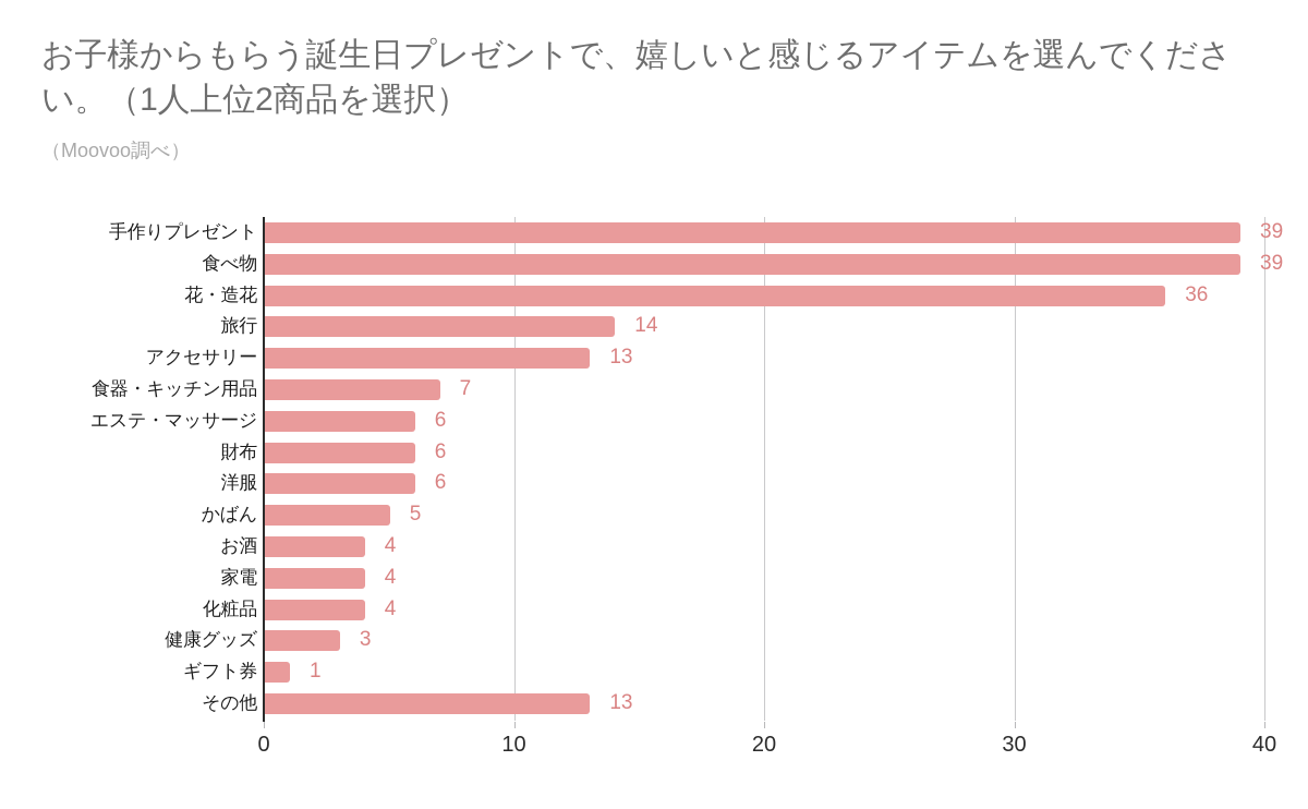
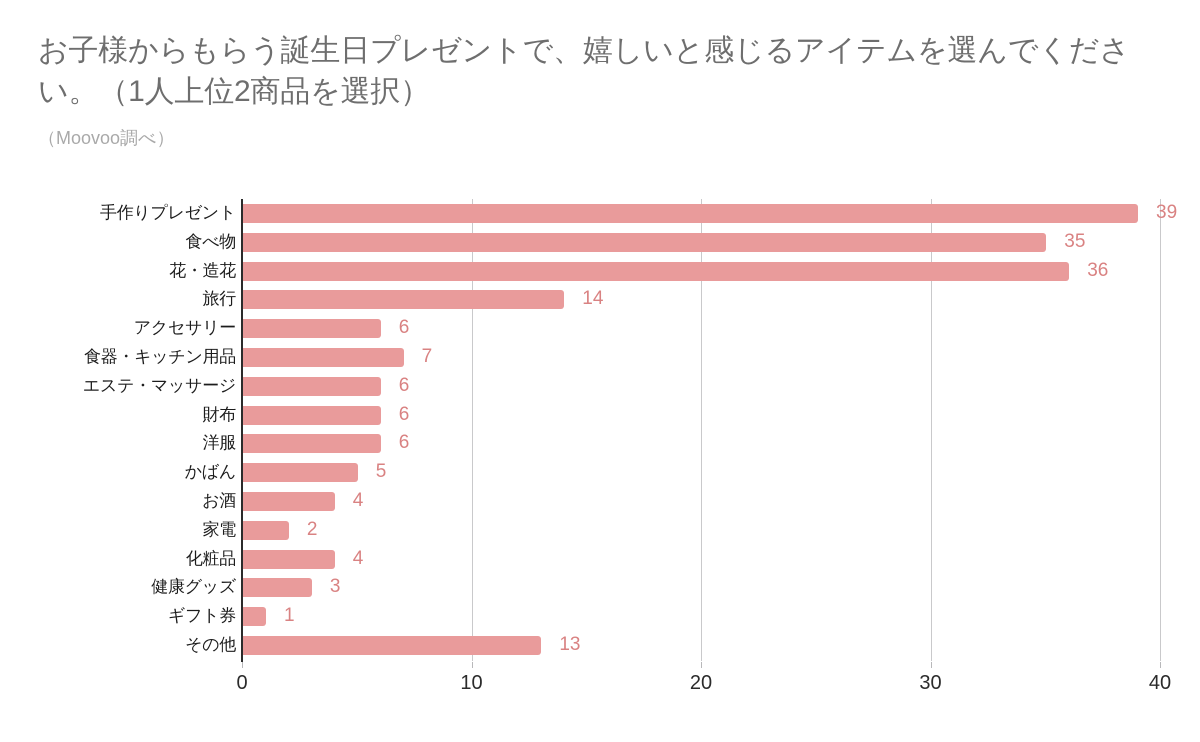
食べ物: 39 -> 35
アクセサリー: 13 -> 6
家電: 4 -> 2
